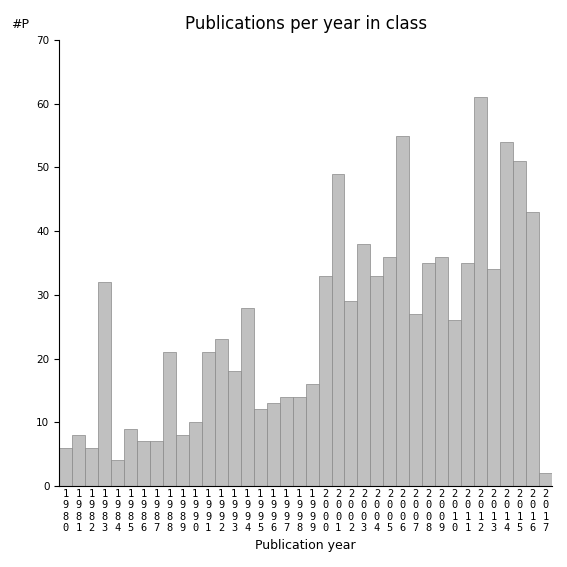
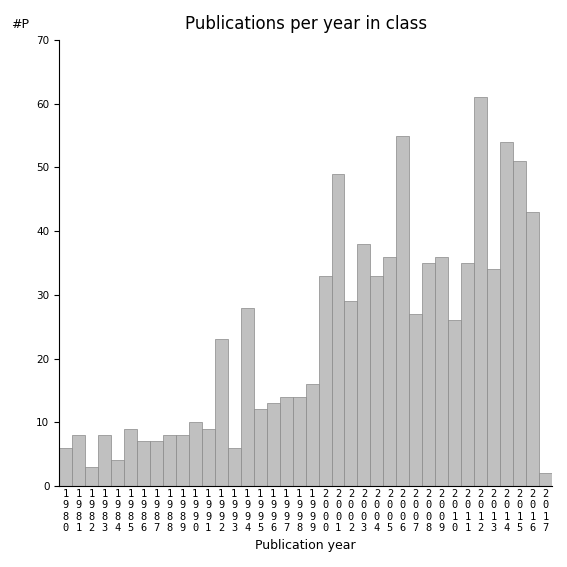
1 9 8 2: 6 -> 3
1 9 8 3: 32 -> 8
1 9 8 8: 21 -> 8
1 9 9 1: 21 -> 9
1 9 9 3: 18 -> 6
